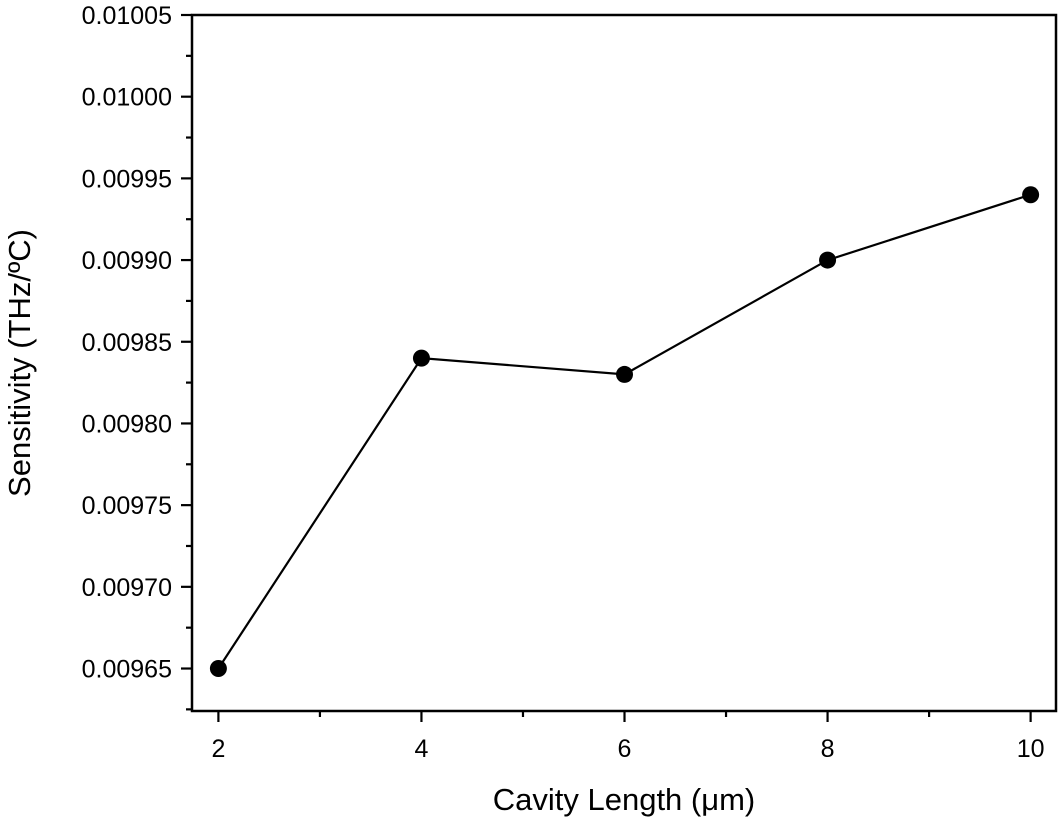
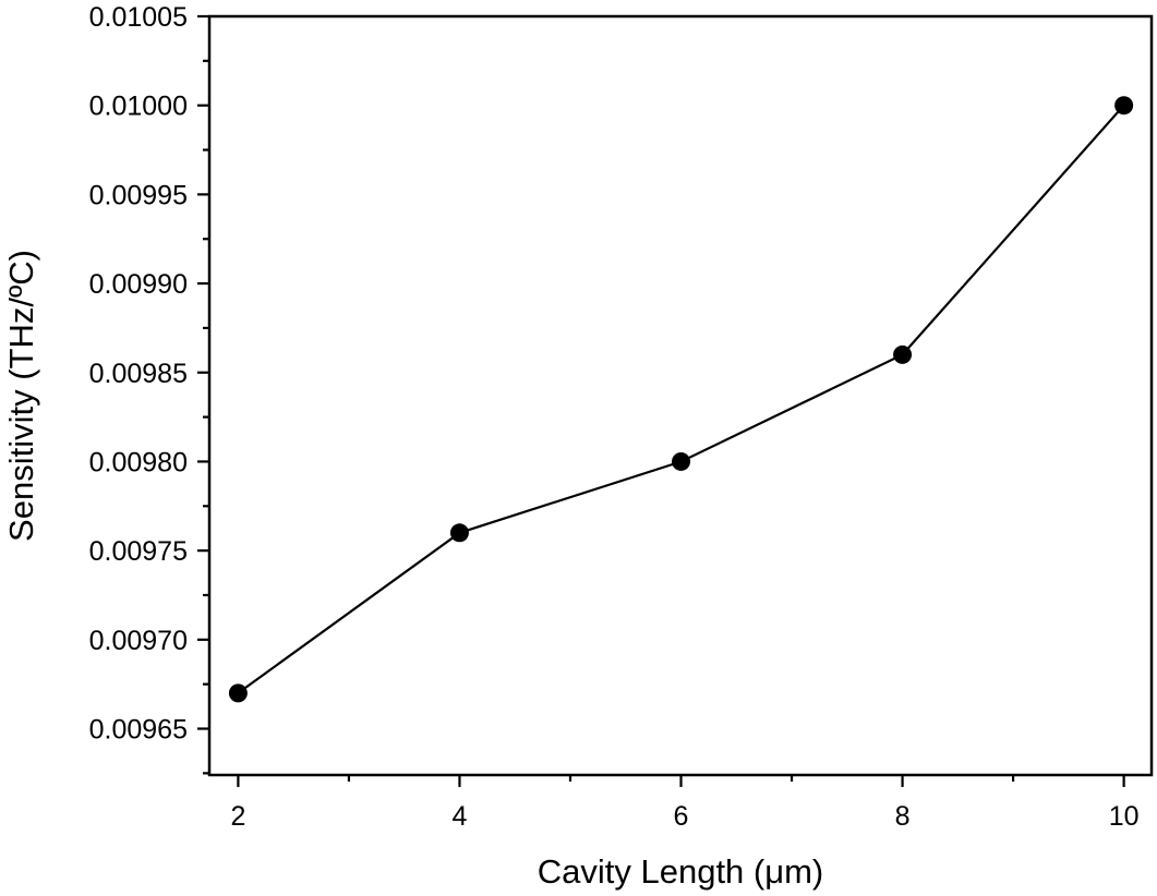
2: 0.00965 -> 0.00967
4: 0.00984 -> 0.00976
6: 0.00983 -> 0.00980
8: 0.00990 -> 0.00986
10: 0.00994 -> 0.01000
